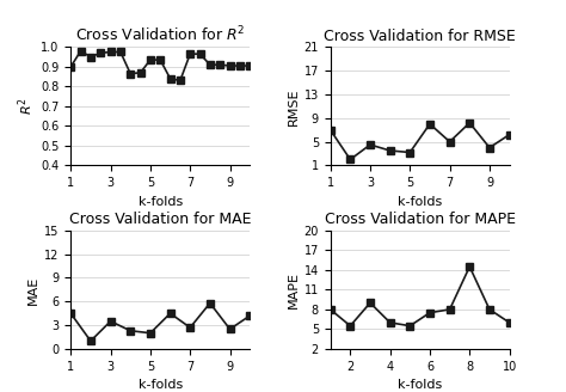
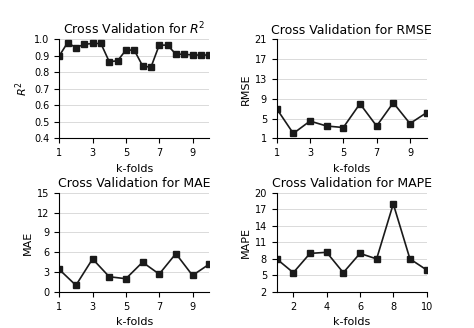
Cross Validation for RMSE/7: 5.0 -> 3.5
Cross Validation for MAE/1: 4.5 -> 3.4
Cross Validation for MAE/3: 3.5 -> 5.0
Cross Validation for MAPE/4: 6.0 -> 9.2
Cross Validation for MAPE/6: 7.5 -> 9.0
Cross Validation for MAPE/8: 14.5 -> 18.0
